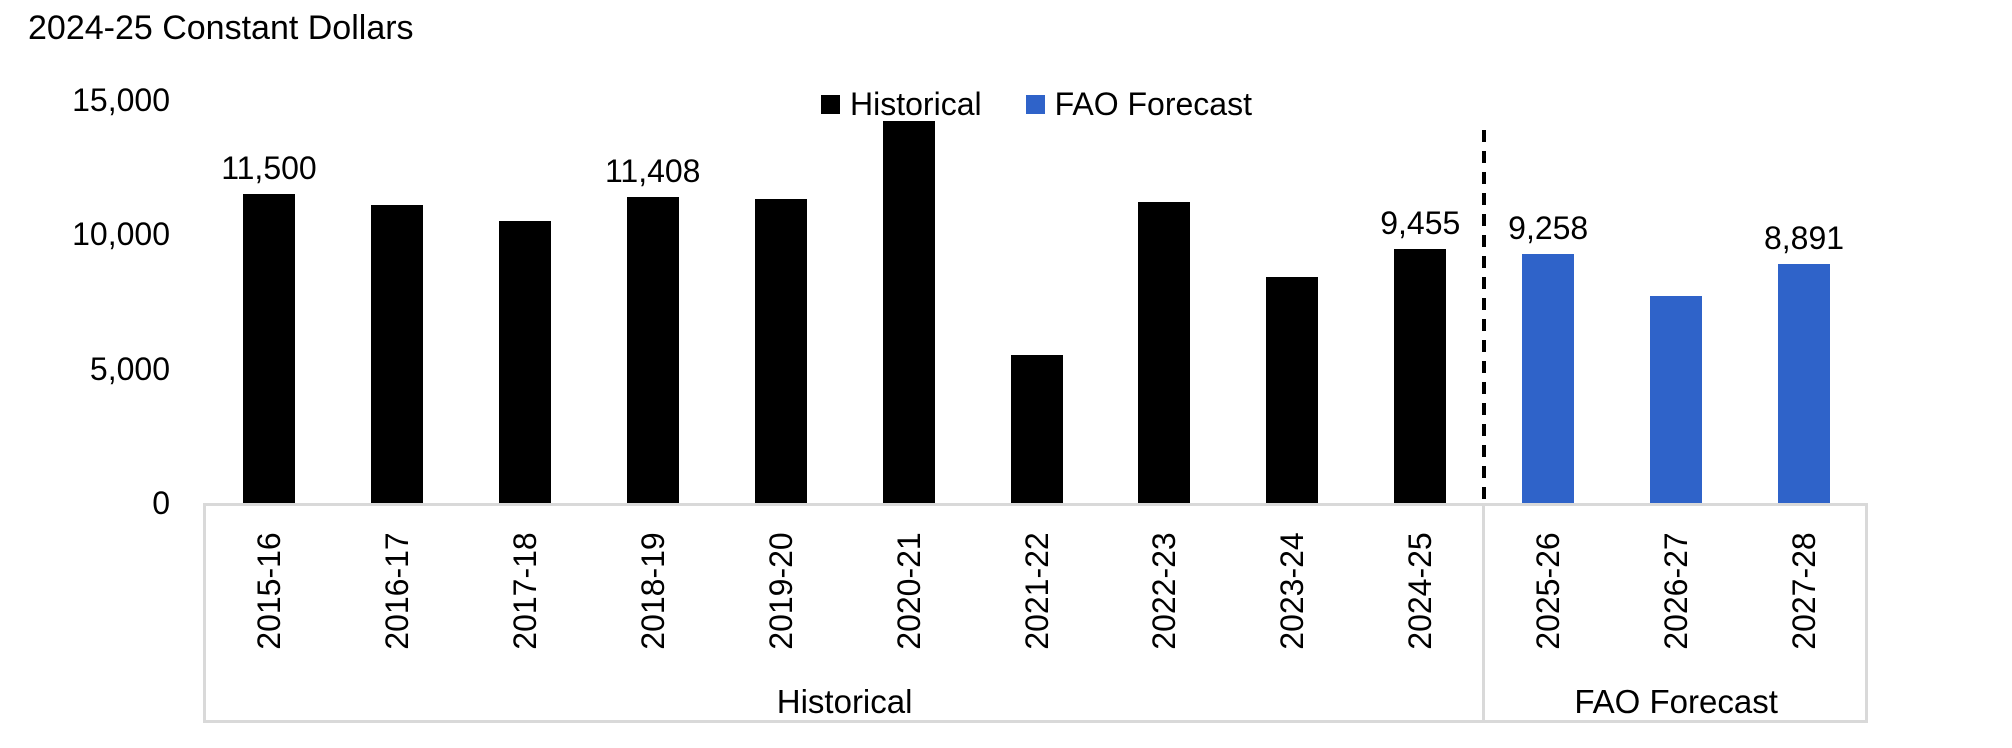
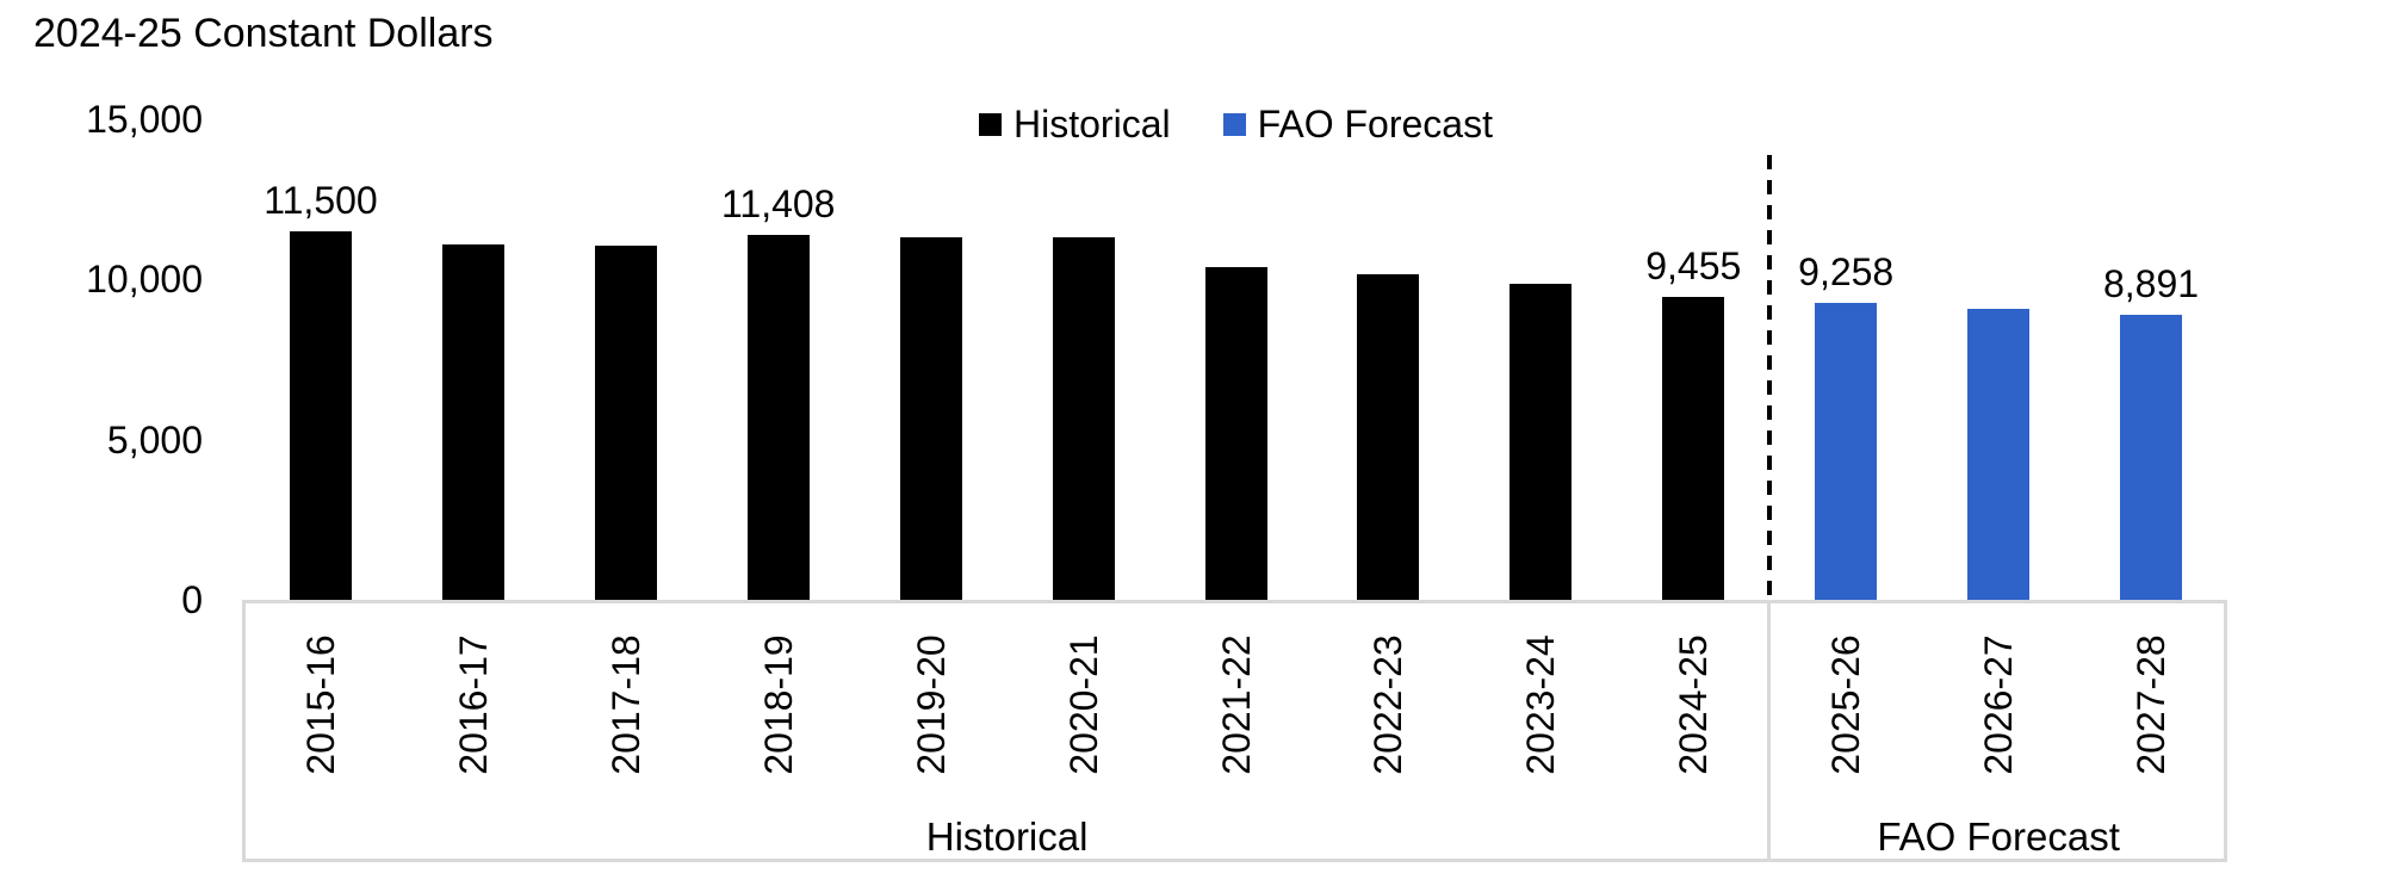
Historical/2017-18: 10500 -> 11000
Historical/2020-21: 14200 -> 11300
Historical/2021-22: 5500 -> 10400
Historical/2022-23: 11200 -> 10200
Historical/2023-24: 8400 -> 9800
FAO Forecast/2026-27: 7700 -> 9100
